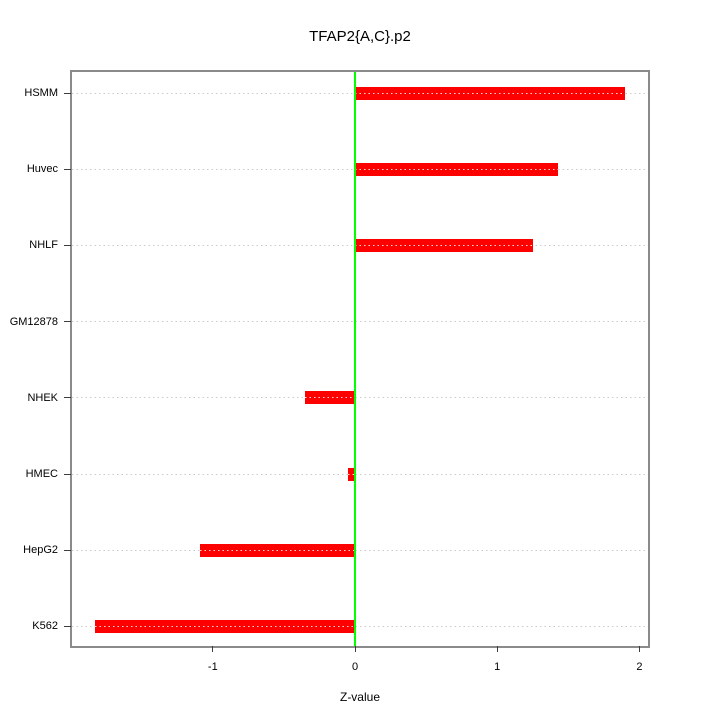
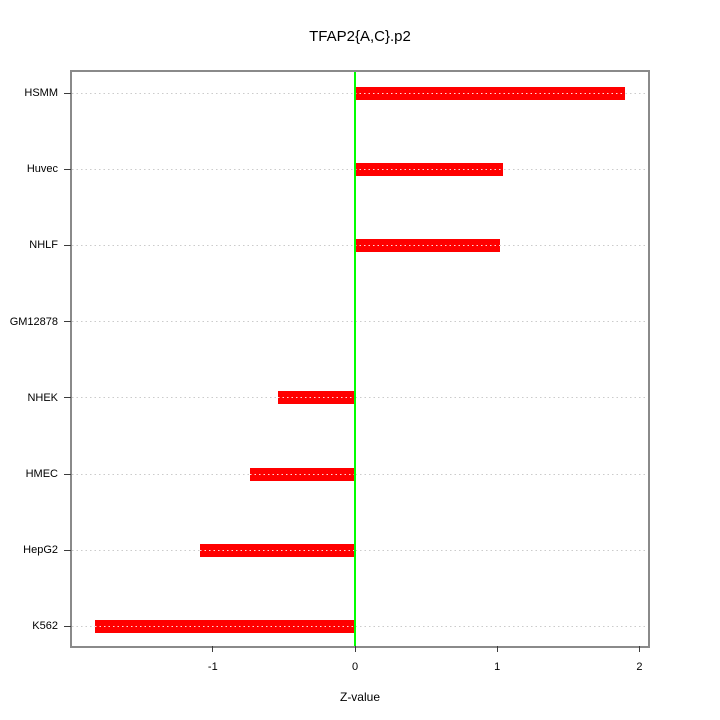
Huvec: 1.43 -> 1.04
NHLF: 1.25 -> 1.02
NHEK: -0.35 -> -0.54
HMEC: -0.05 -> -0.74
